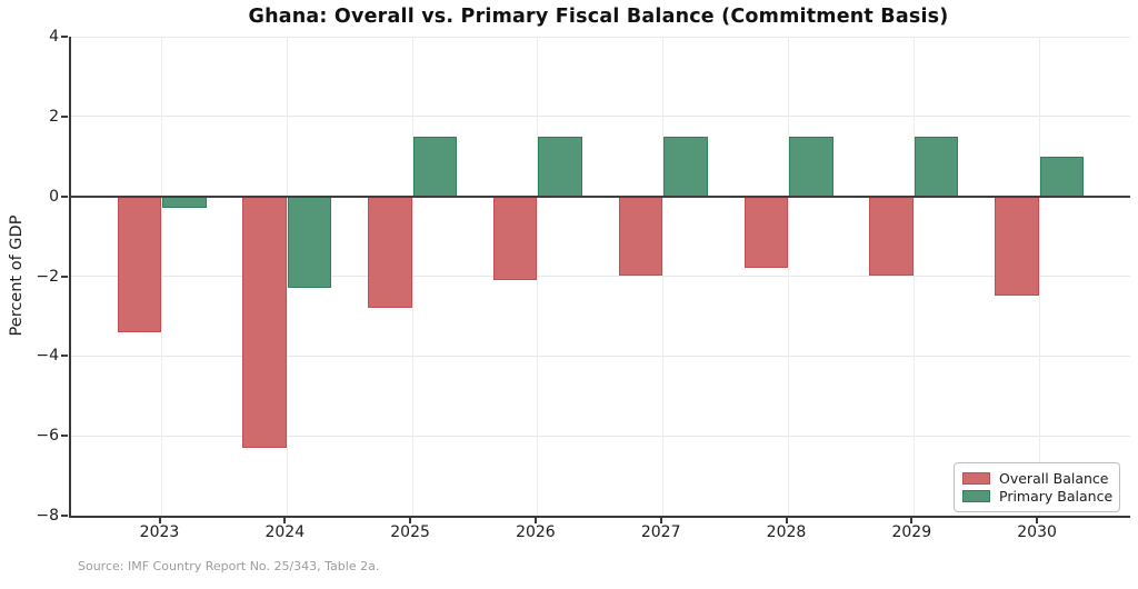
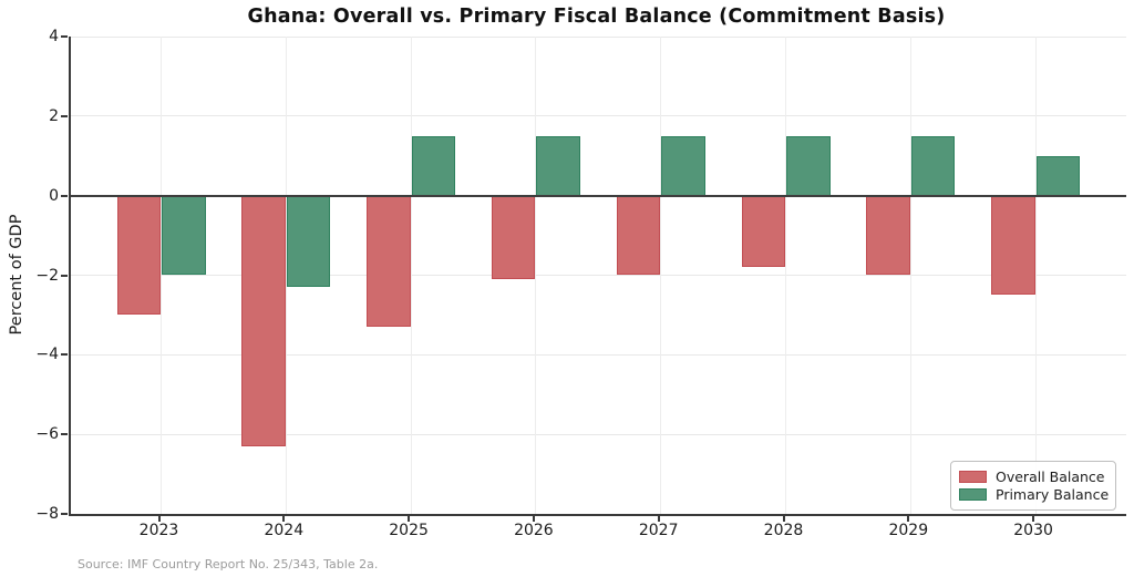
Overall Balance/2023: -3.4 -> -3.0
Primary Balance/2023: -0.3 -> -2.0
Overall Balance/2025: -2.8 -> -3.3
